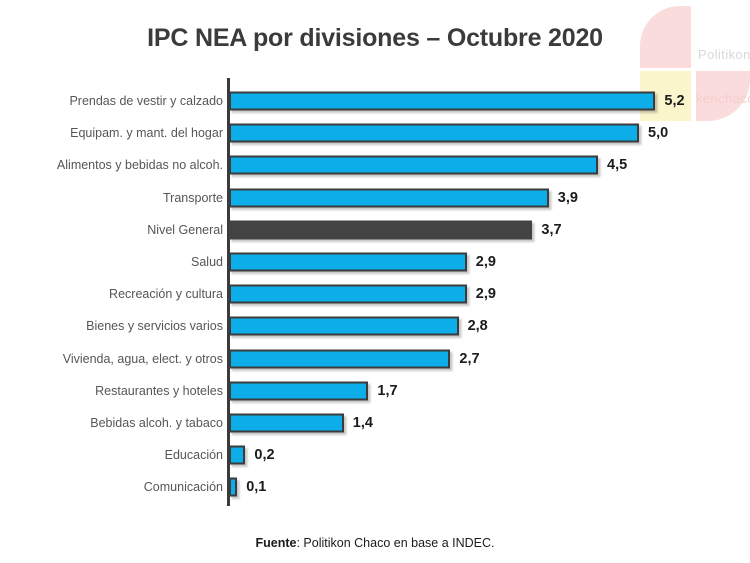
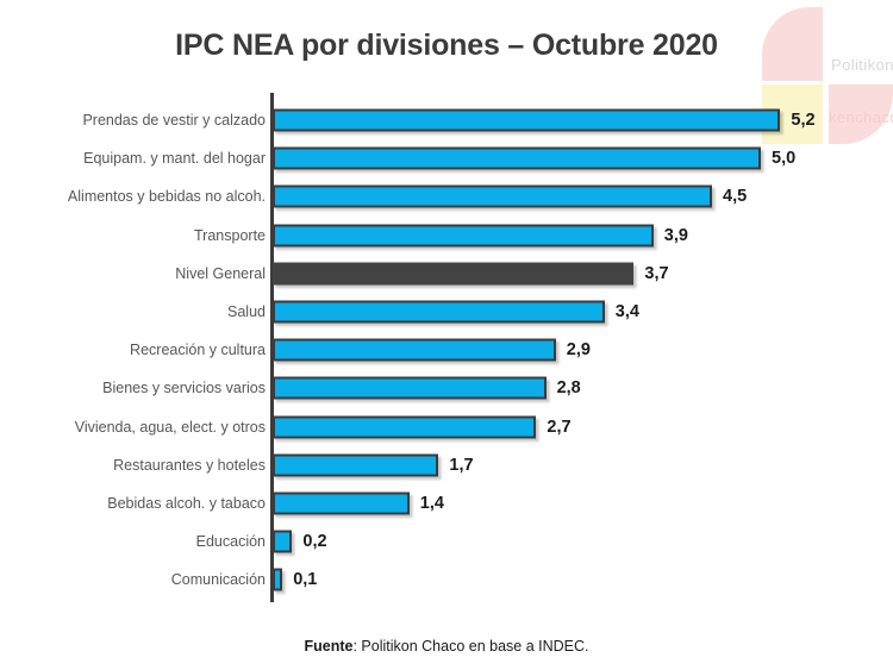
Salud: 2,9 -> 3,4
